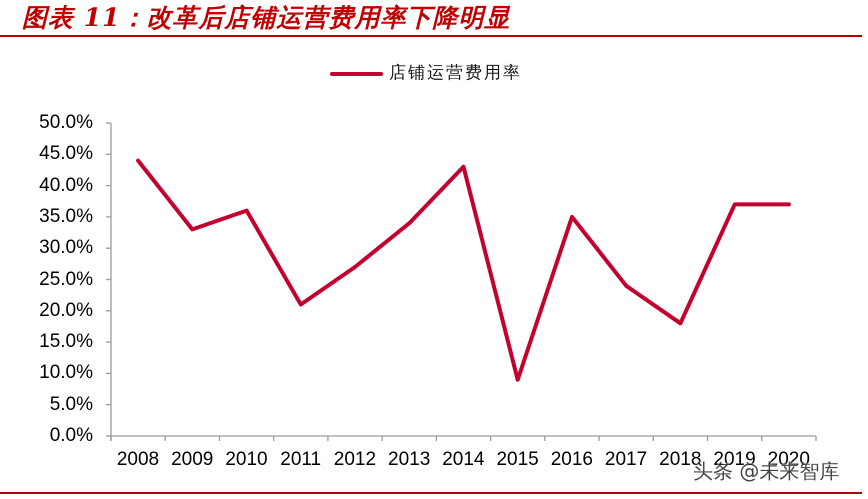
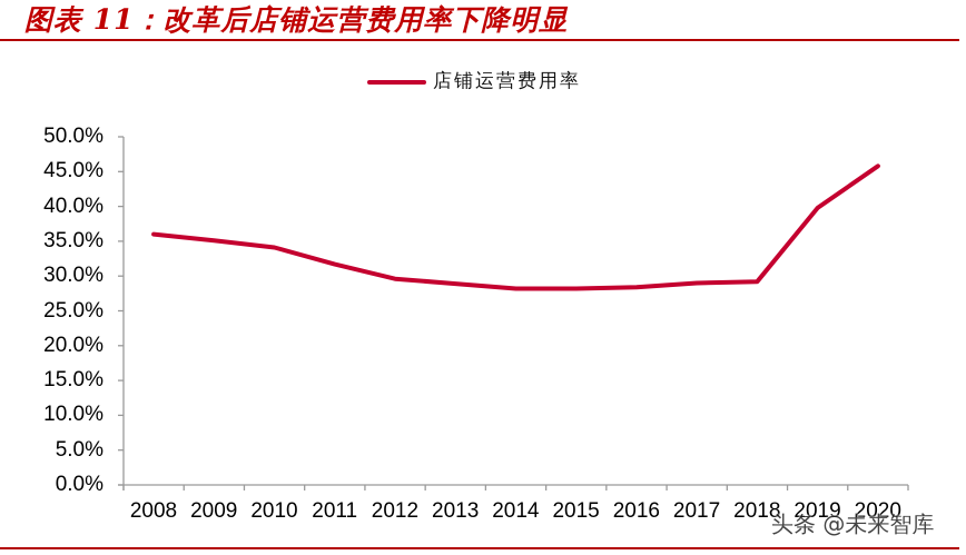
2008: 44% -> 36%
2009: 33% -> 35%
2010: 36% -> 34%
2011: 21% -> 32%
2012: 27% -> 30%
2013: 34% -> 29%
2014: 43% -> 28%
2015: 9% -> 28%
2016: 35% -> 28%
2017: 24% -> 29%
2018: 18% -> 29%
2019: 37% -> 40%
2020: 37% -> 46%
